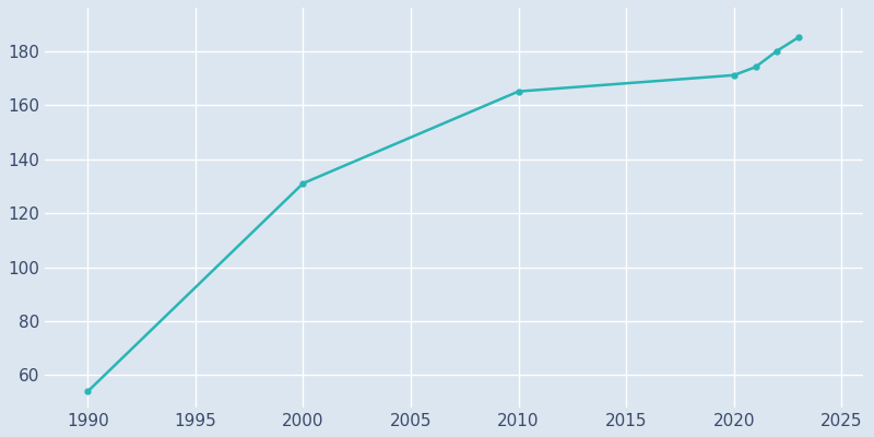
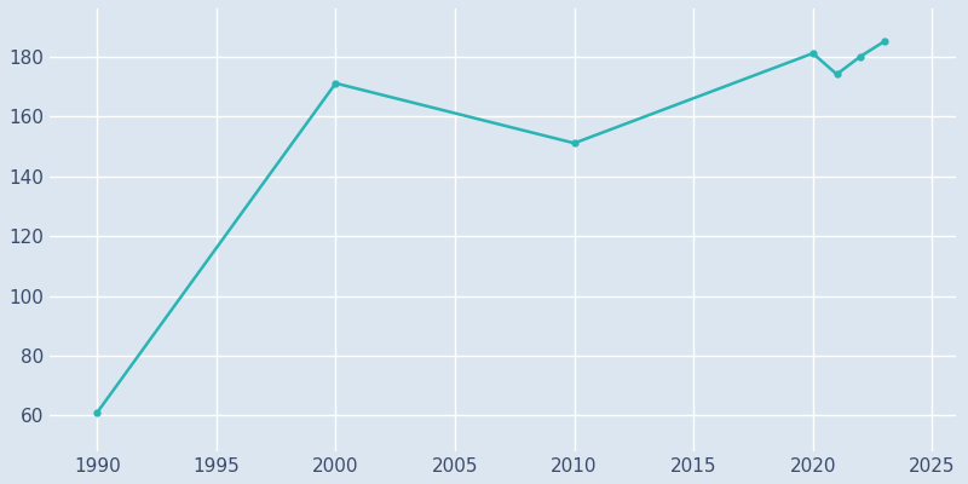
1990: 54 -> 61
2000: 131 -> 171
2010: 165 -> 151
2020: 171 -> 181
